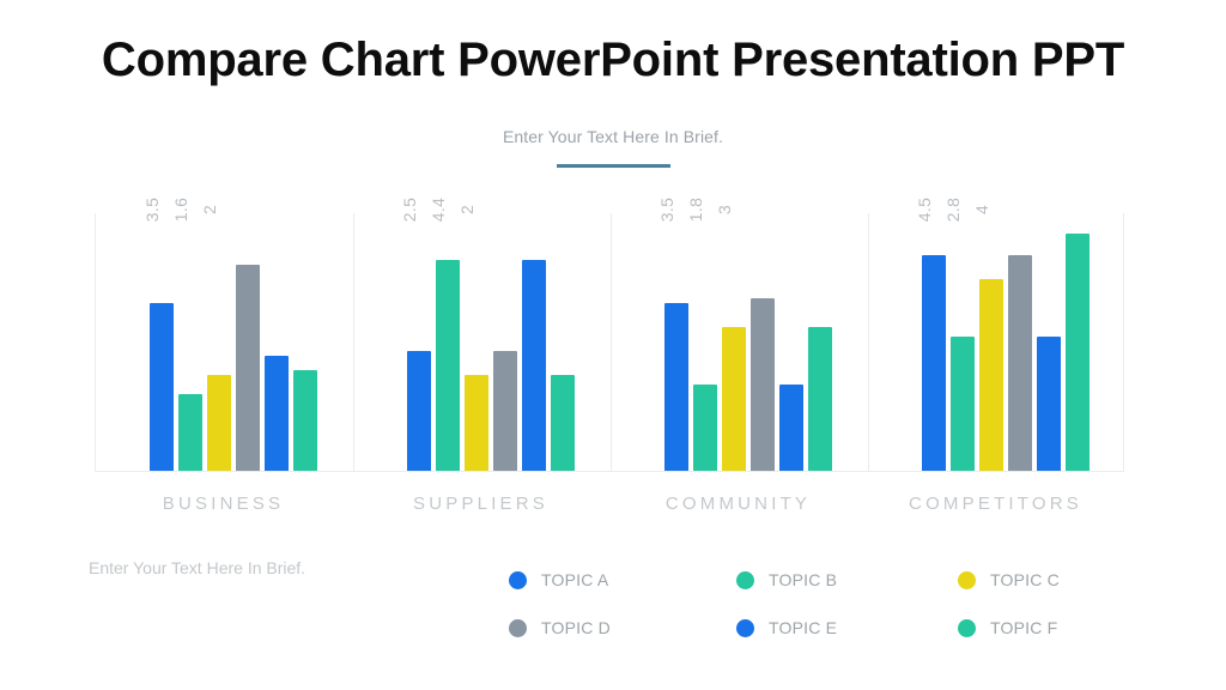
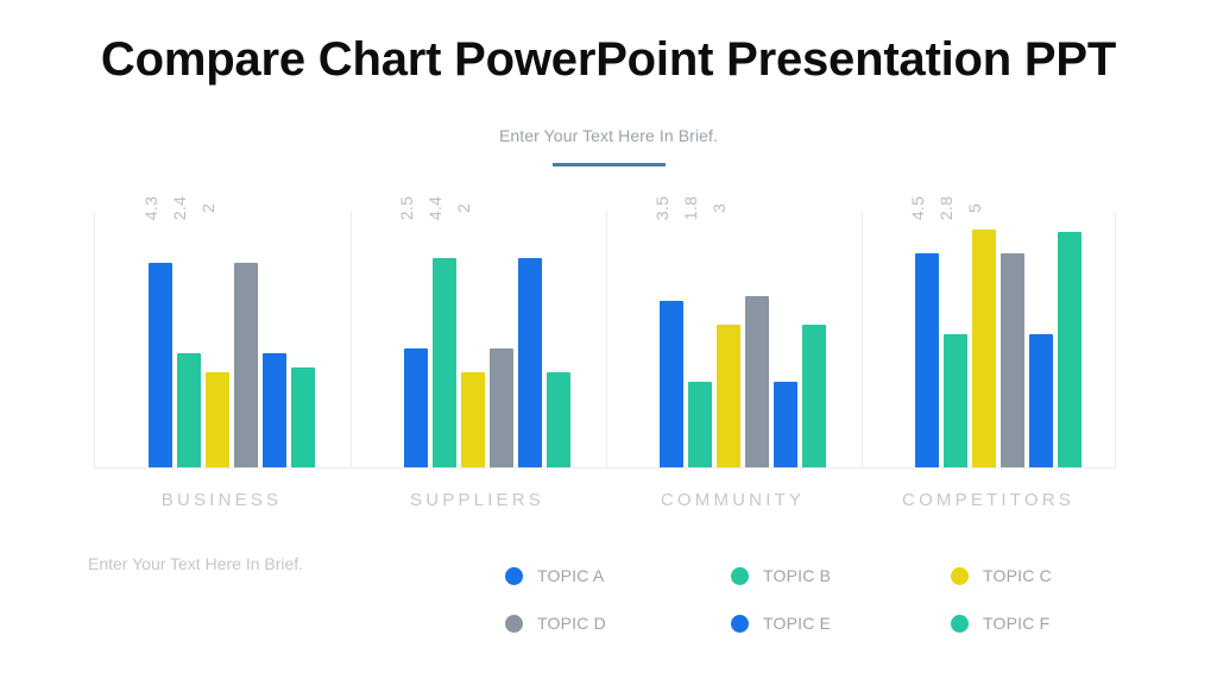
TOPIC A/BUSINESS: 3.5 -> 4.3
TOPIC B/BUSINESS: 1.6 -> 2.4
TOPIC C/COMPETITORS: 4 -> 5
